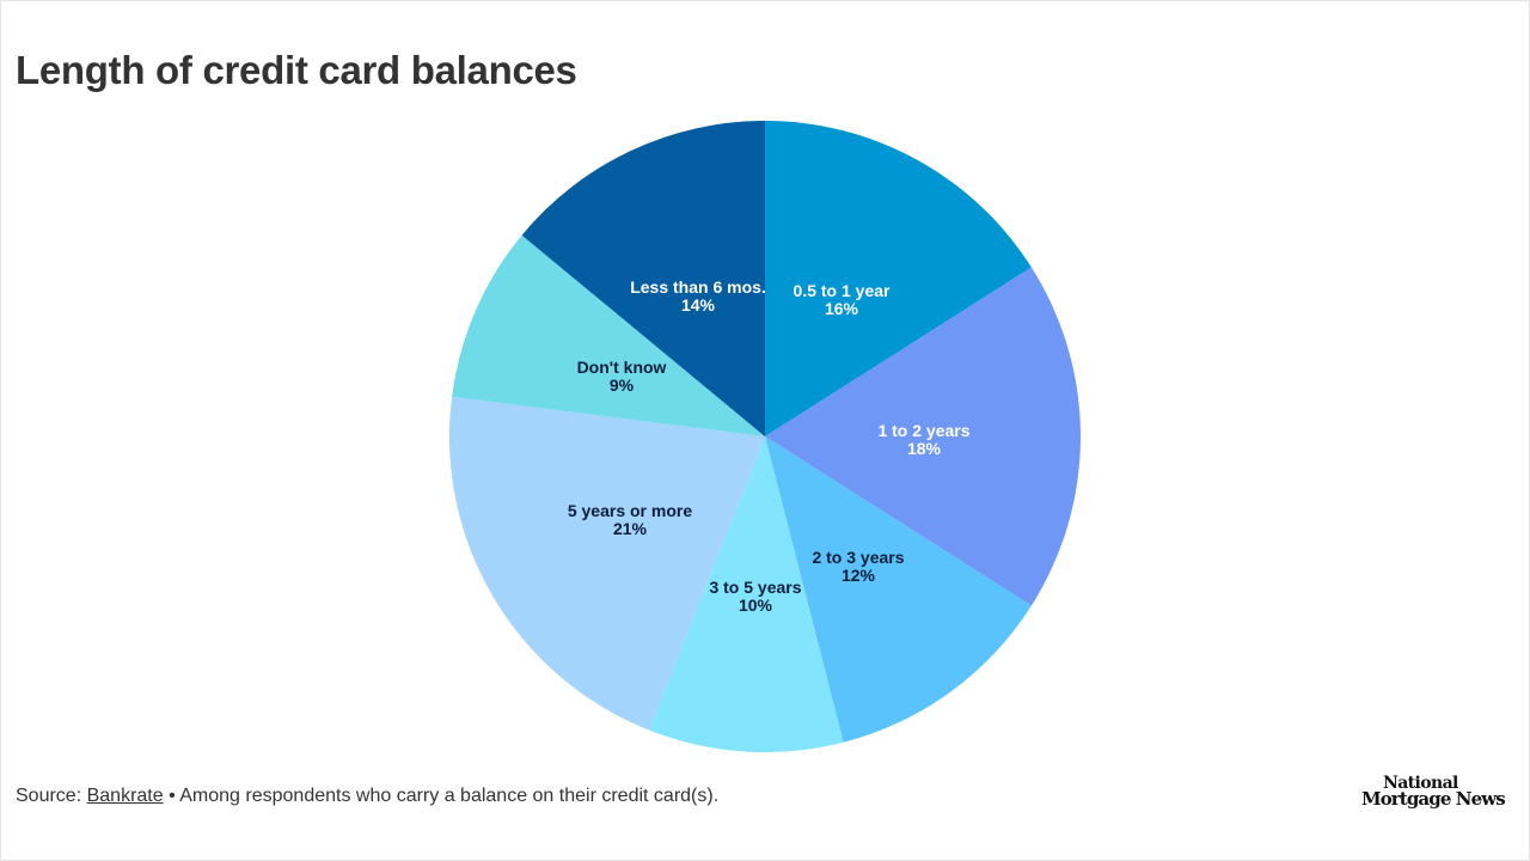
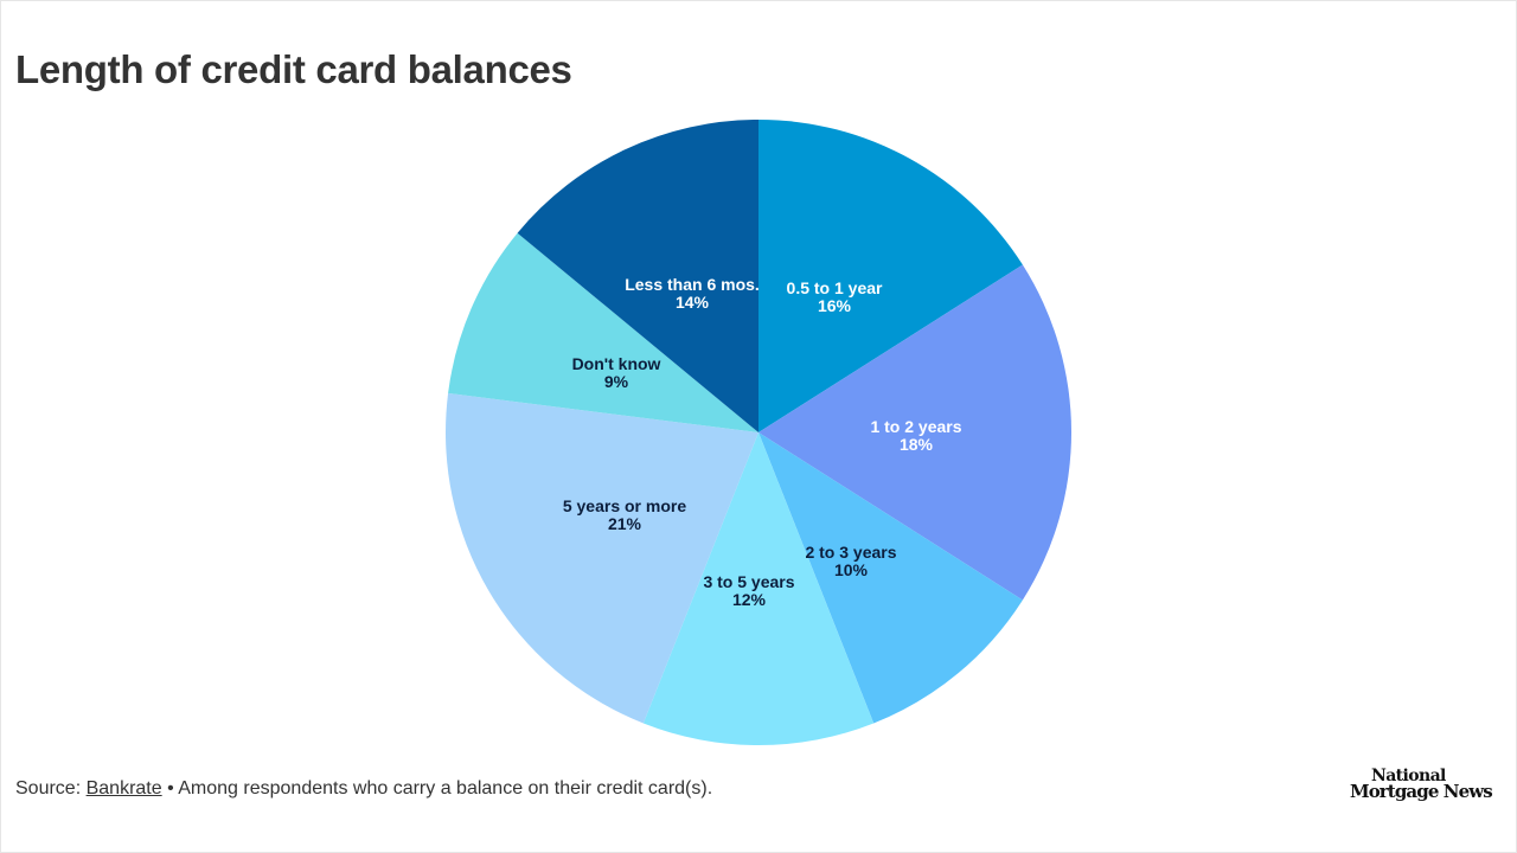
2 to 3 years: 12% -> 10%
3 to 5 years: 10% -> 12%
